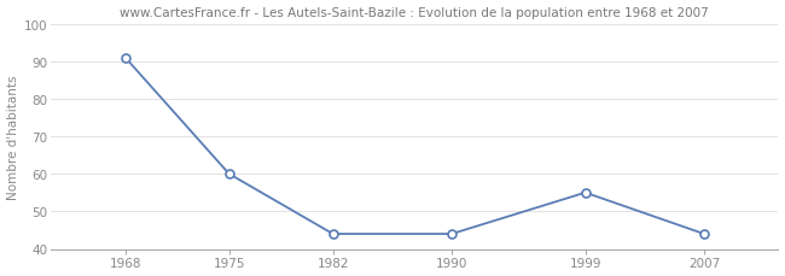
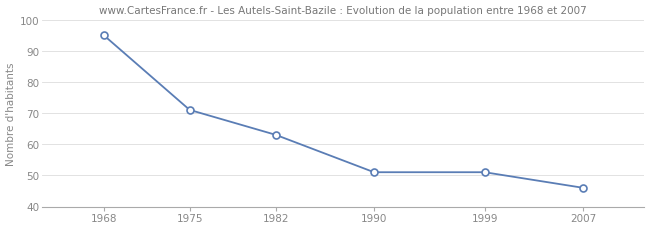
1968: 91 -> 95
1975: 60 -> 71
1982: 44 -> 63
1990: 44 -> 51
1999: 55 -> 51
2007: 44 -> 46
